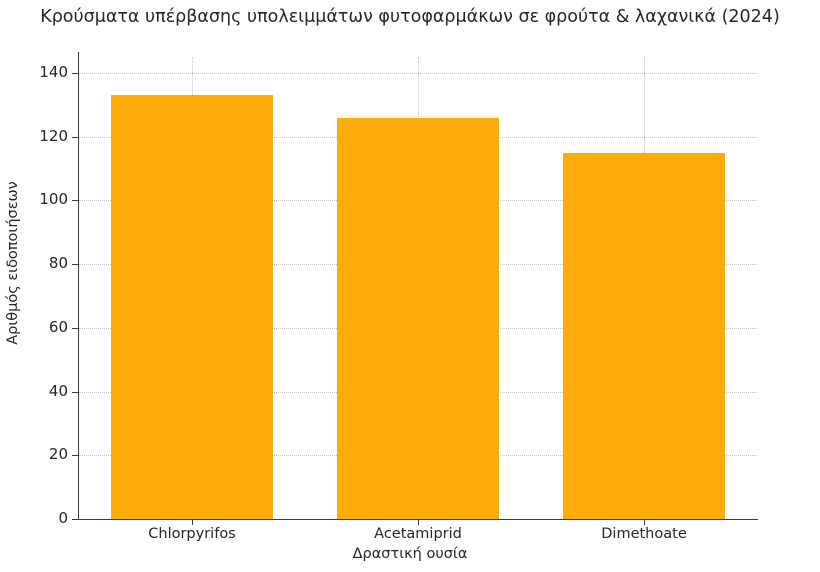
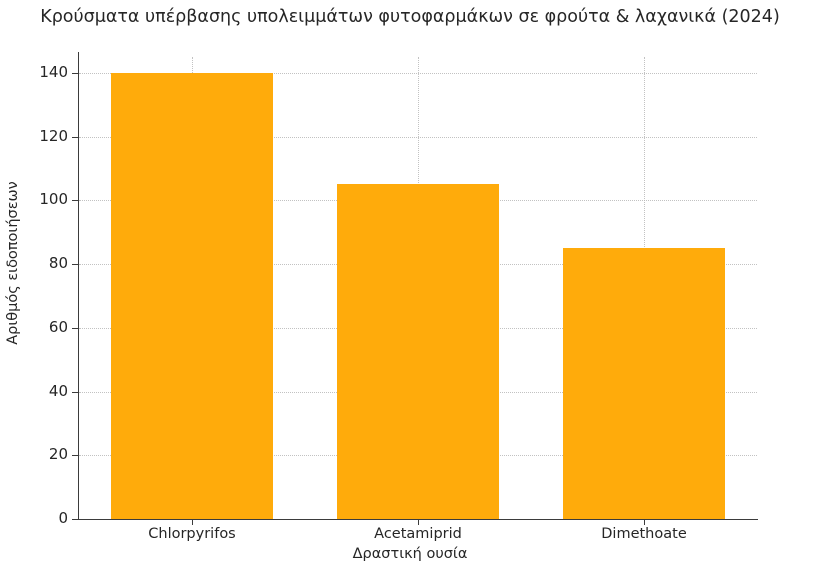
Chlorpyrifos: 133 -> 140
Acetamiprid: 126 -> 105
Dimethoate: 115 -> 85
